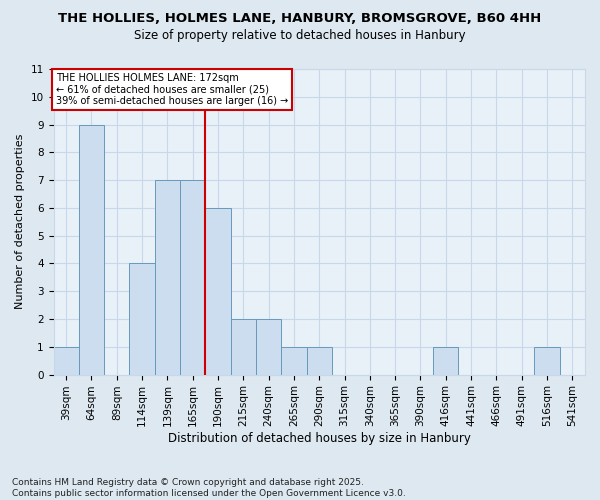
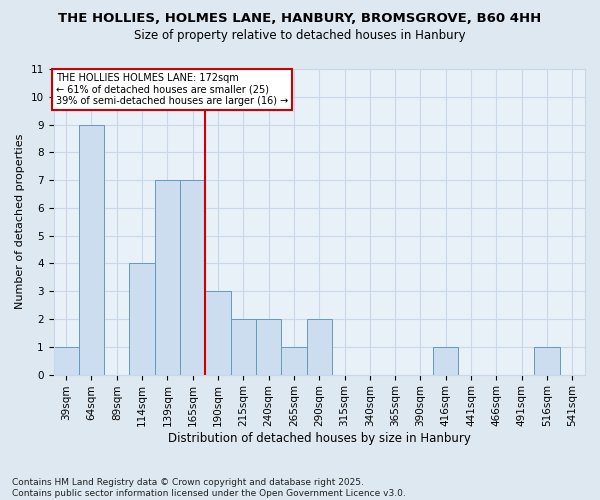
190sqm: 6 -> 3
290sqm: 1 -> 2
